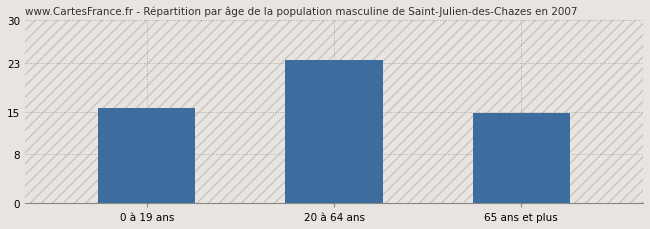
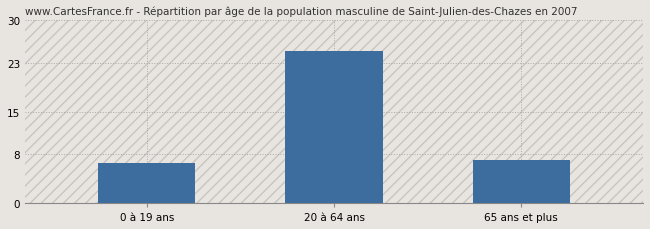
0 à 19 ans: 15.6 -> 6.5
20 à 64 ans: 23.4 -> 25.0
65 ans et plus: 14.8 -> 7.0
